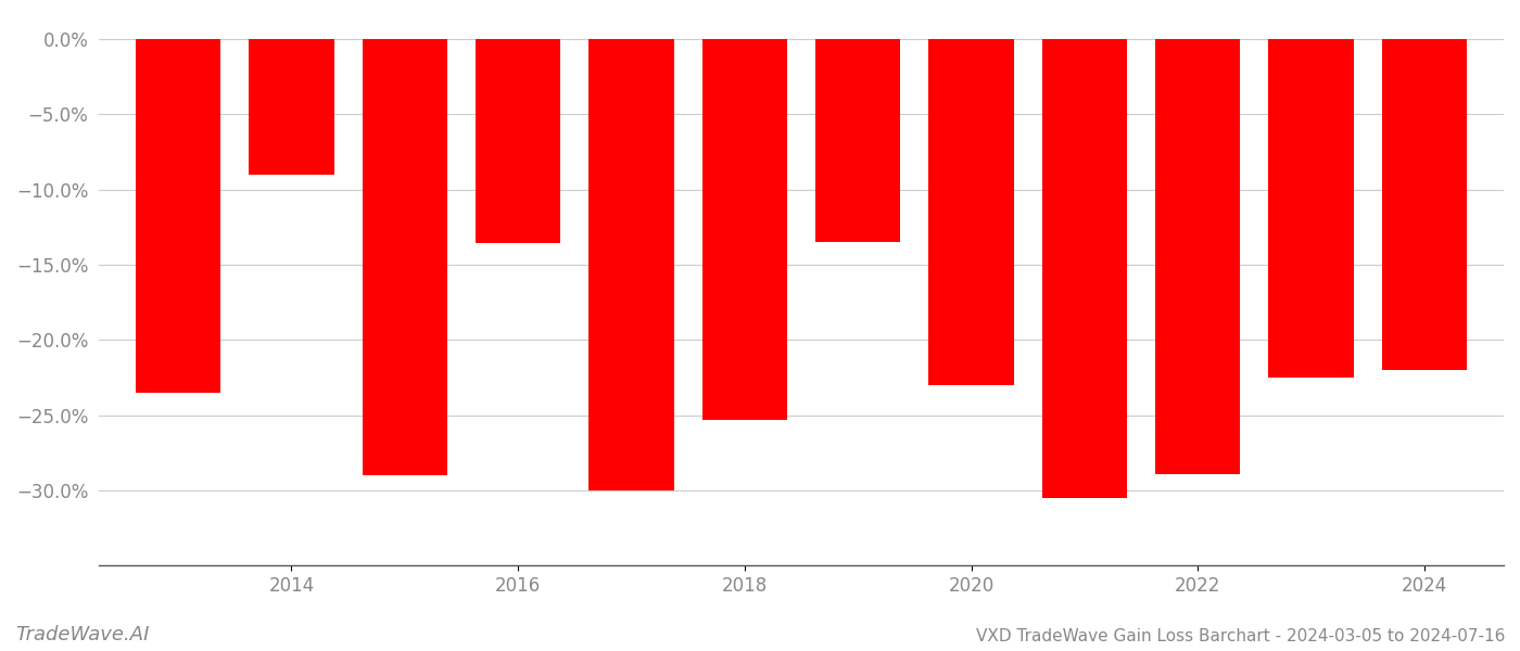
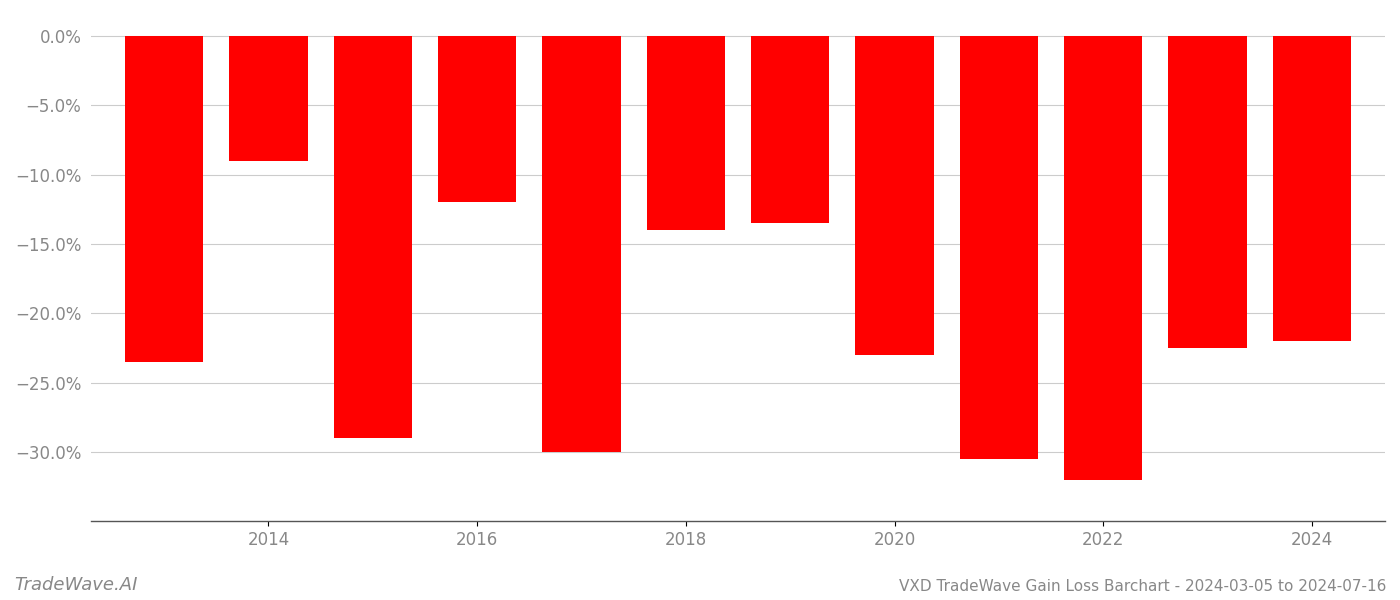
2016: -13.6% -> -12.0%
2018: -25.3% -> -14.0%
2022: -28.9% -> -32.0%
